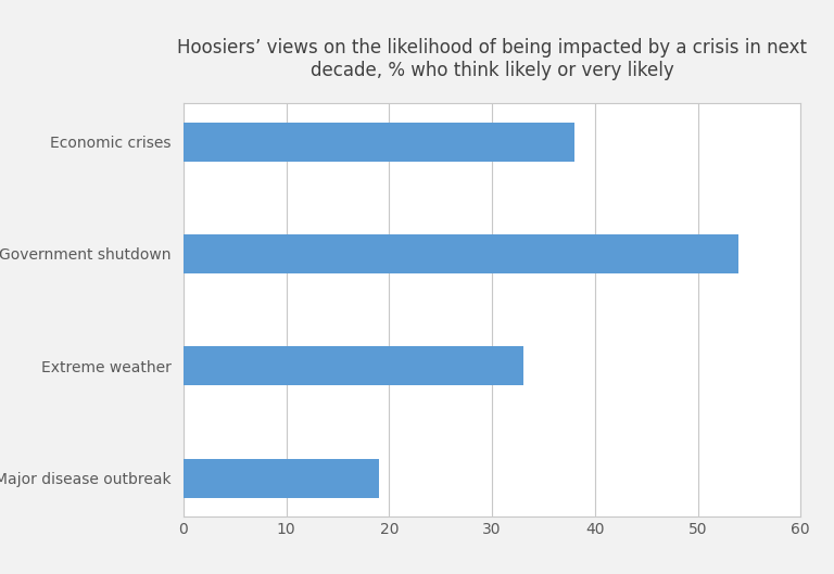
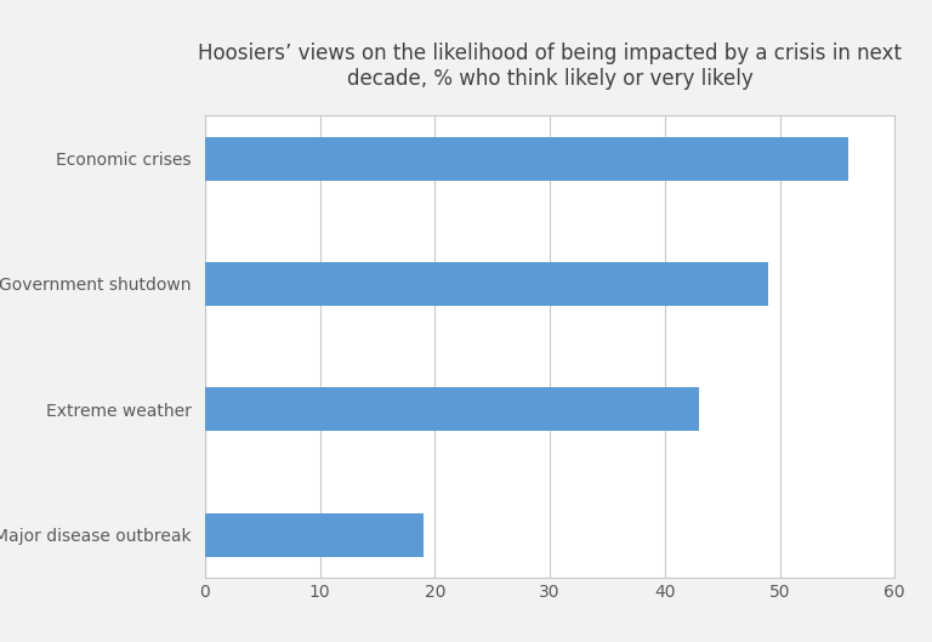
Economic crises: 38 -> 56
Government shutdown: 54 -> 49
Extreme weather: 33 -> 43
